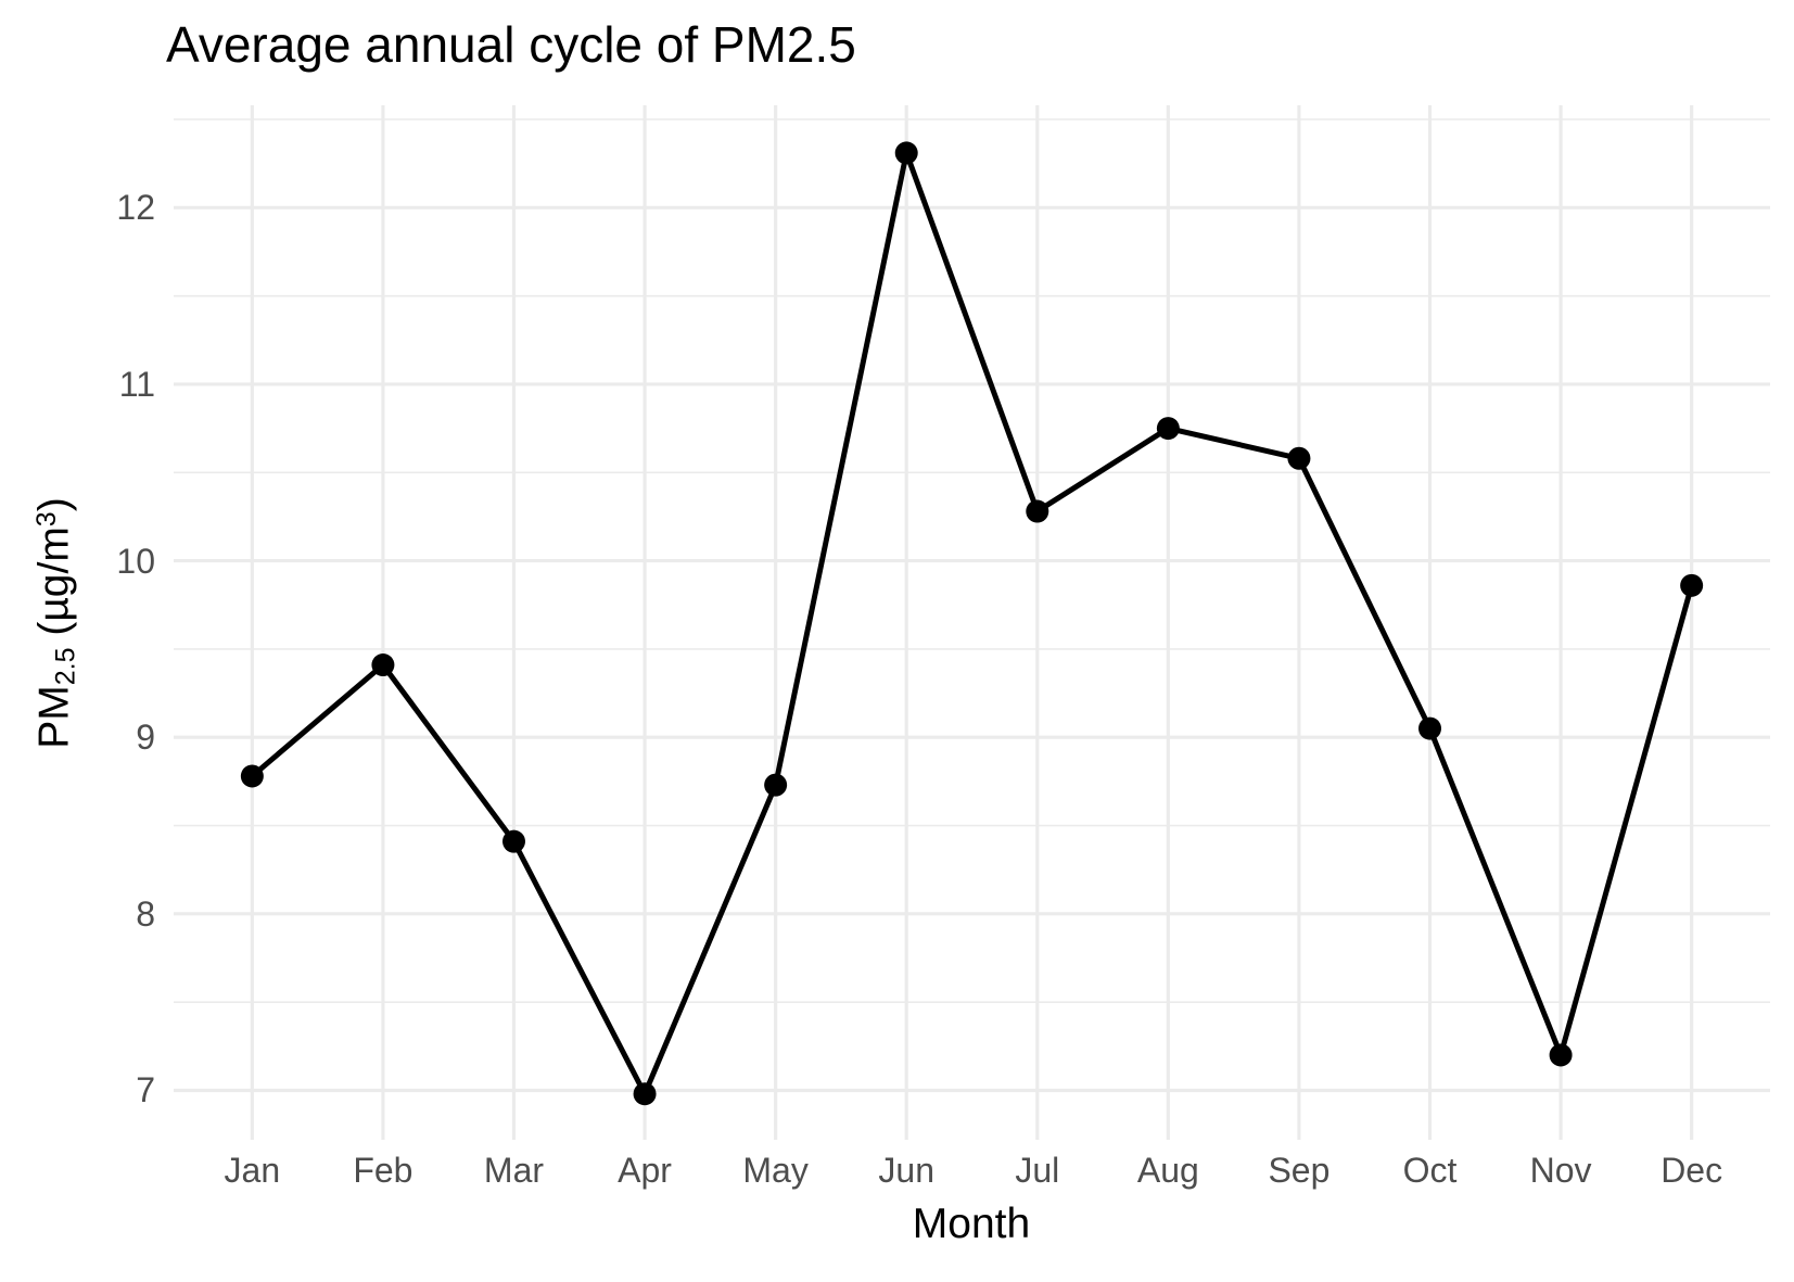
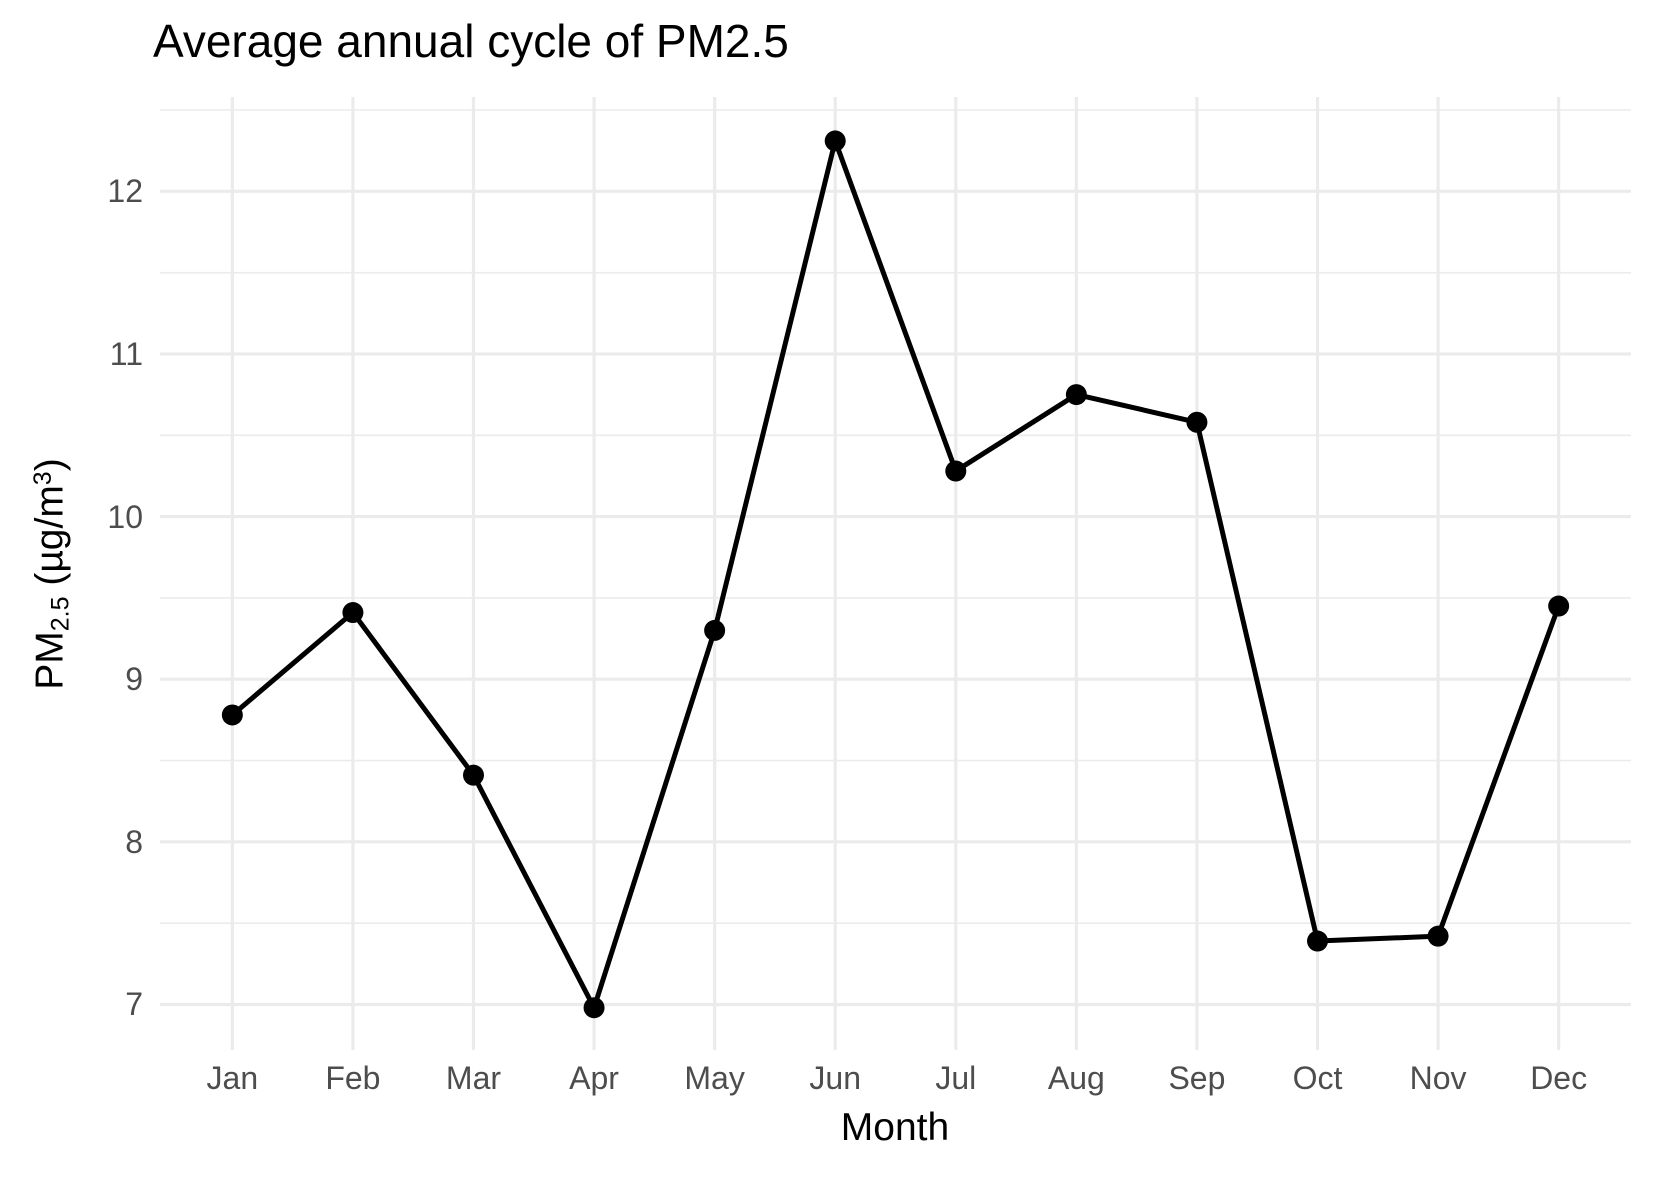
May: 8.73 -> 9.30
Oct: 9.05 -> 7.39
Nov: 7.20 -> 7.42
Dec: 9.86 -> 9.45
